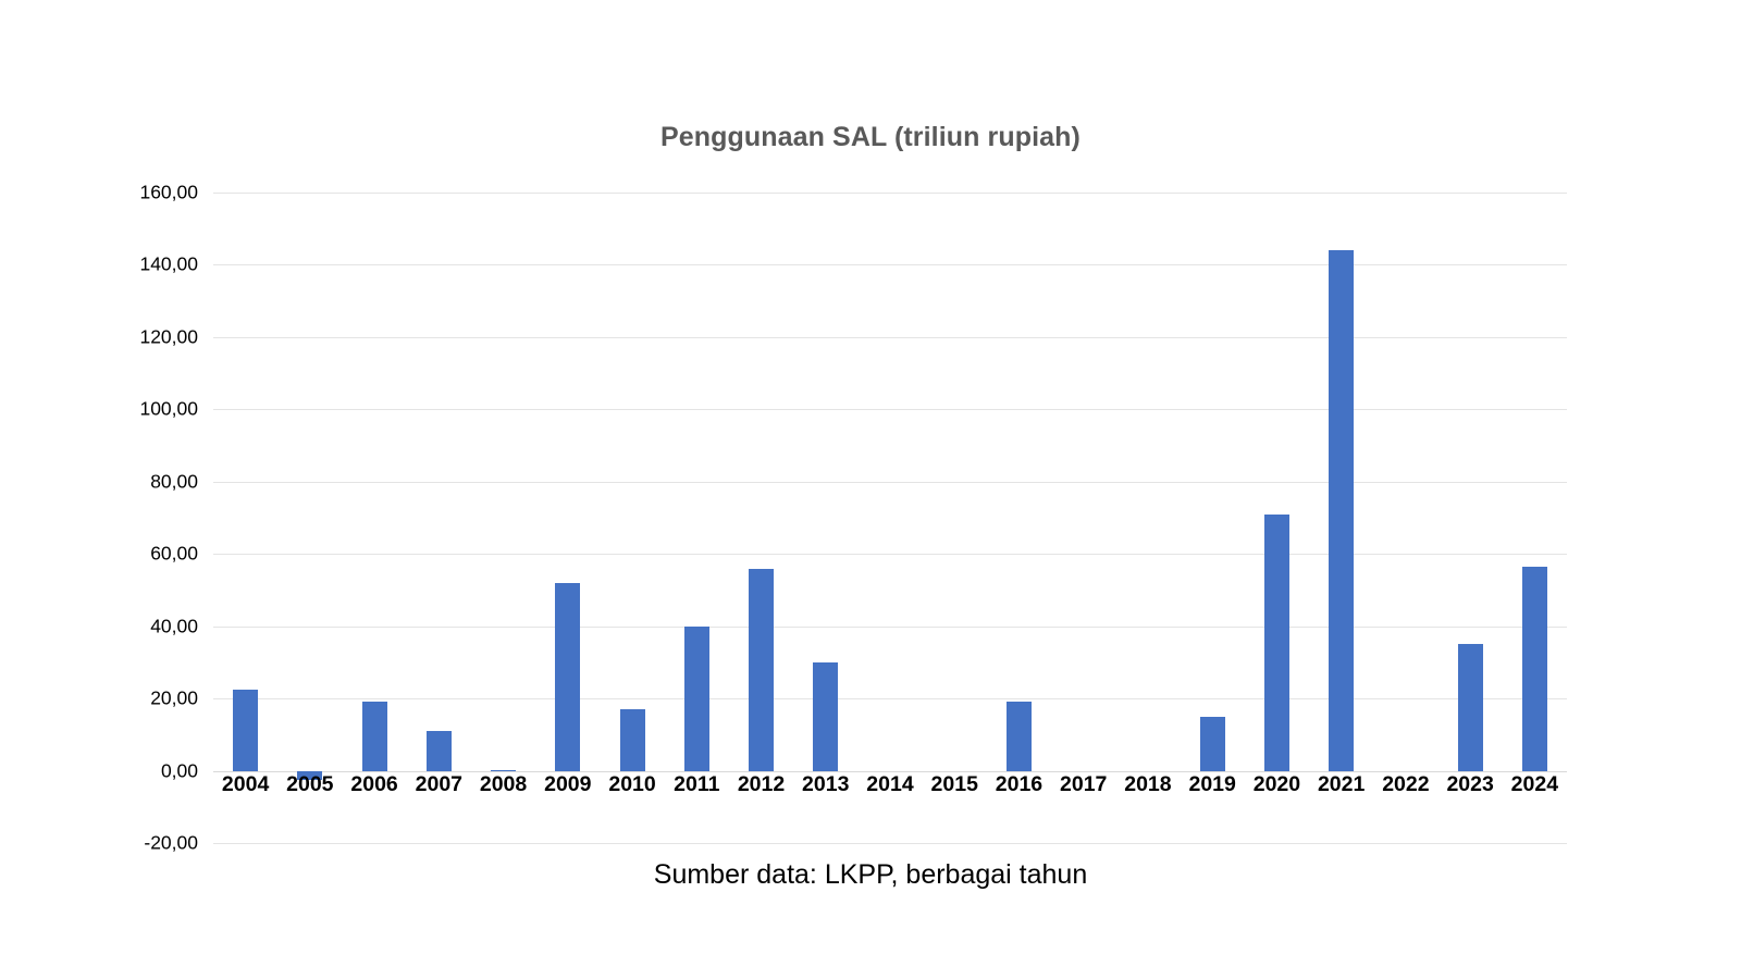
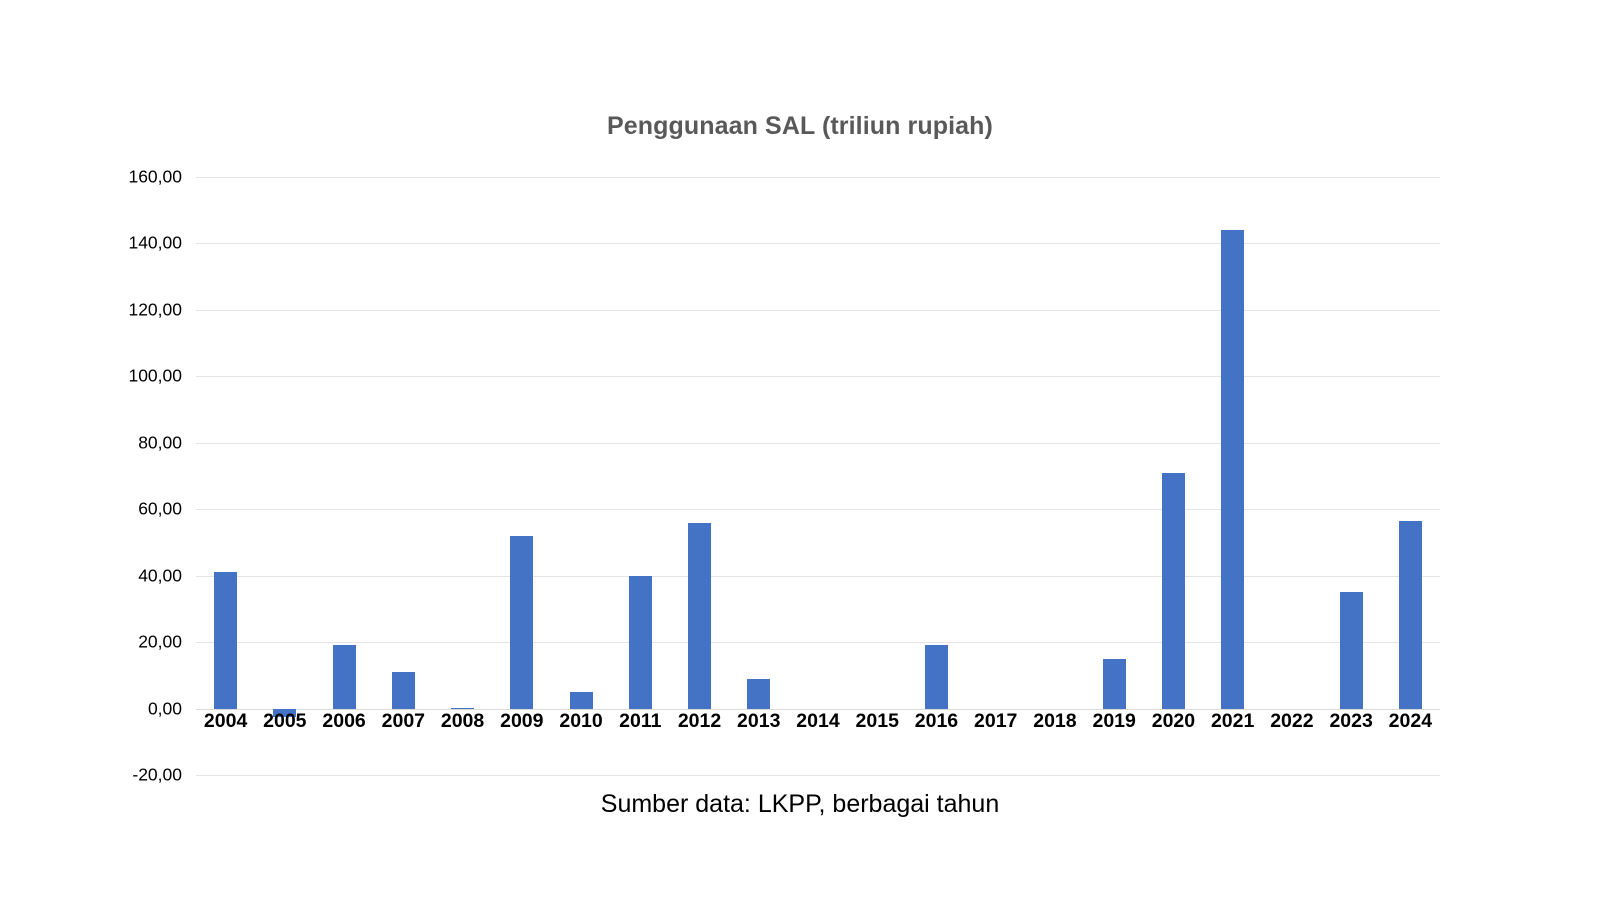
2004: 22 -> 41
2010: 17 -> 5
2013: 30 -> 9
